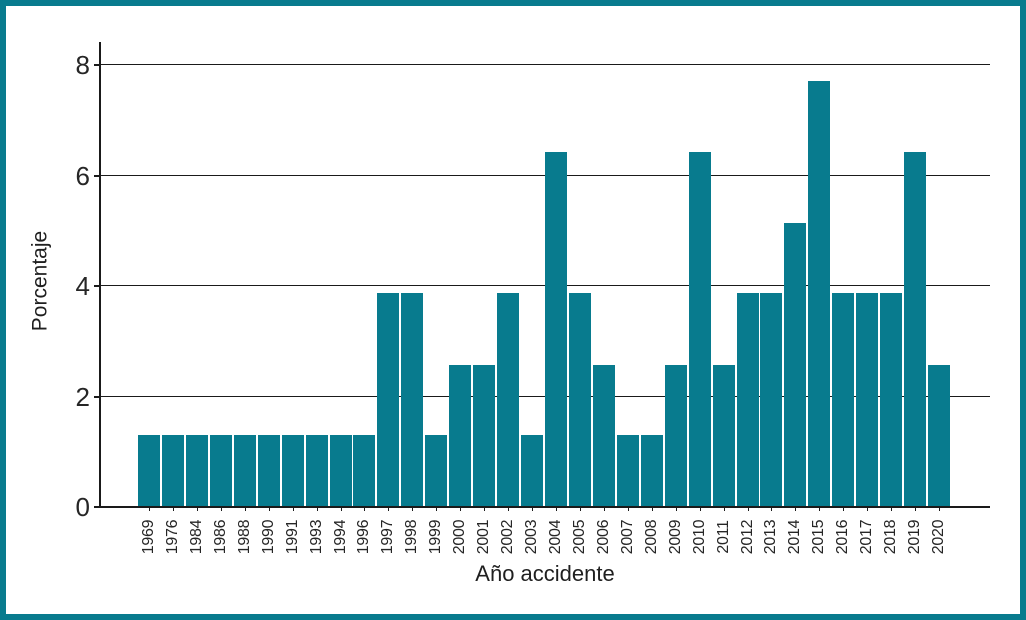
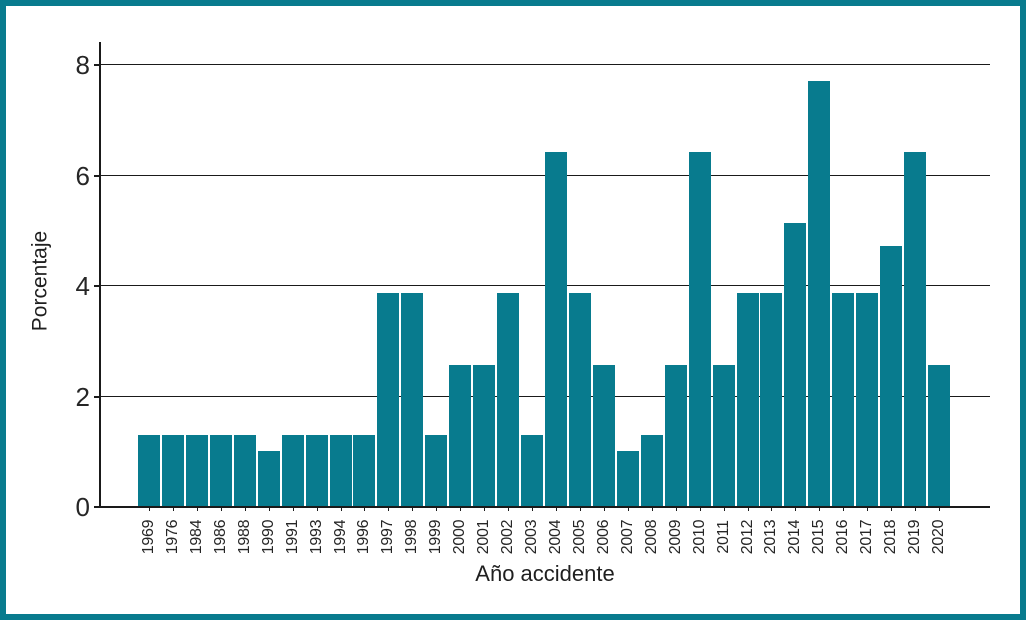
1990: 1.3 -> 1.0
2007: 1.3 -> 1.0
2018: 3.9 -> 4.7
